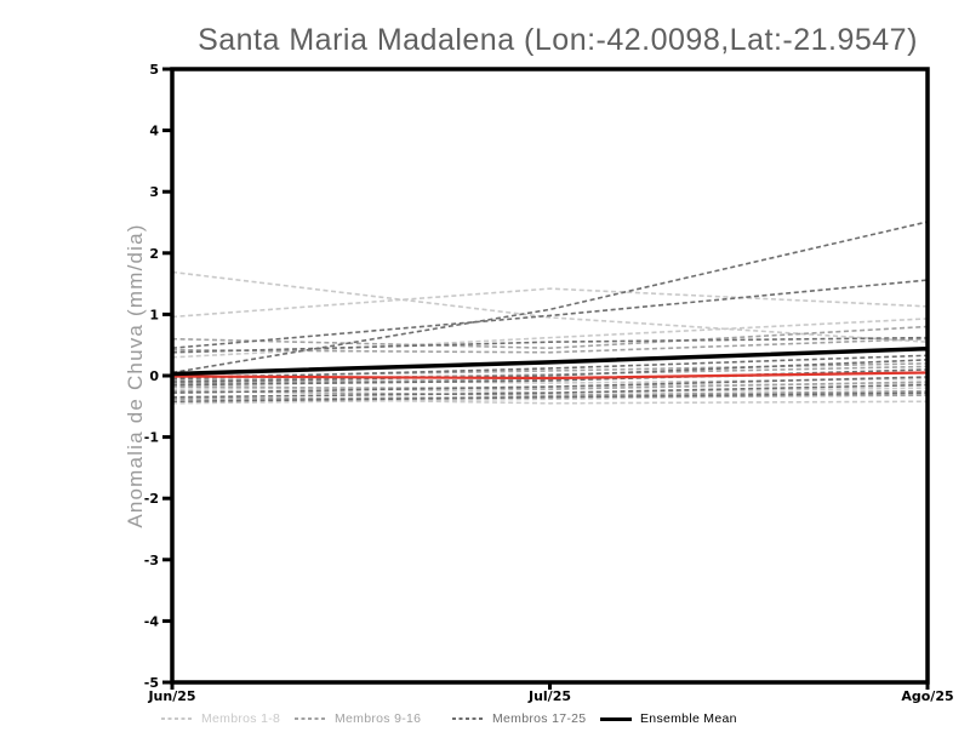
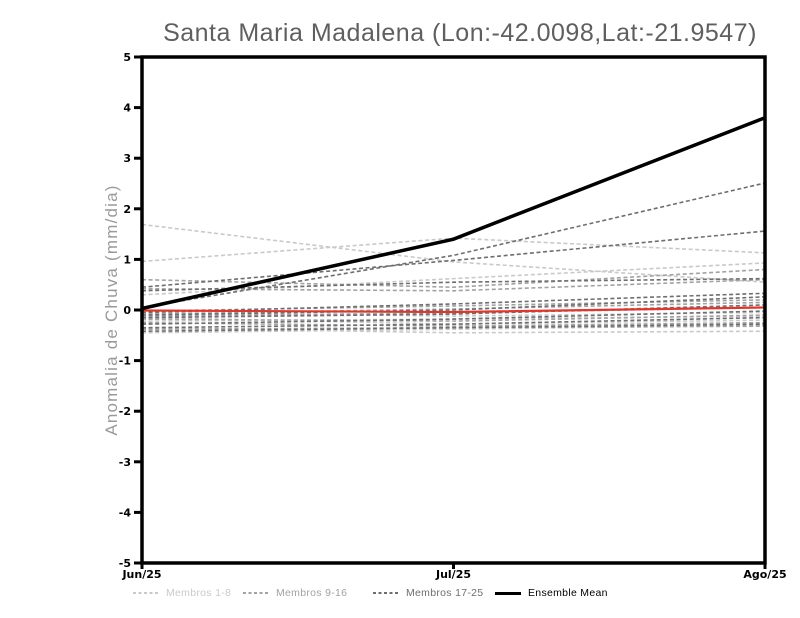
Ensemble Mean/Jul/25: 0.2 -> 1.4
Ensemble Mean/Ago/25: 0.4 -> 3.8
